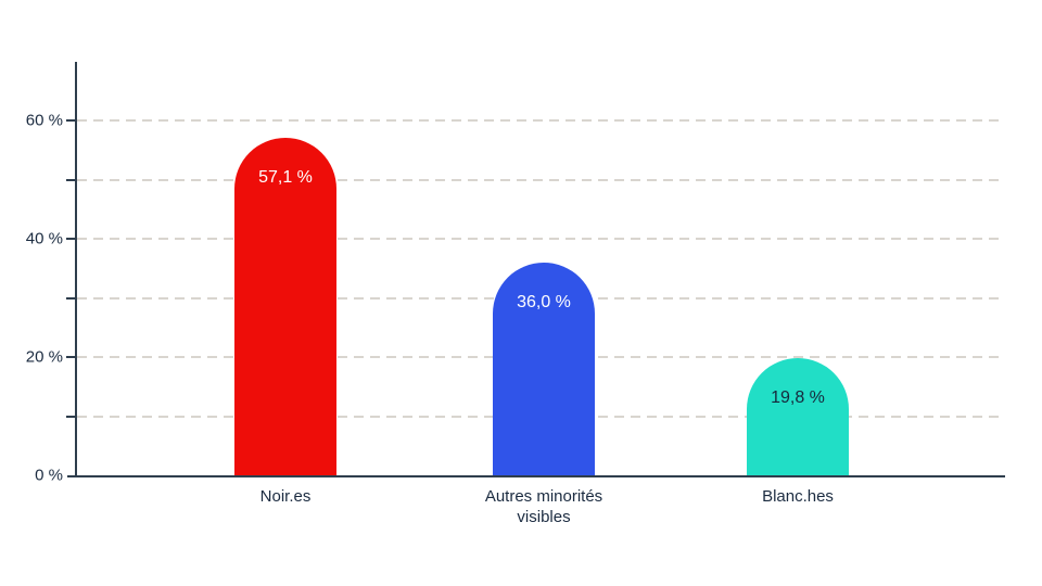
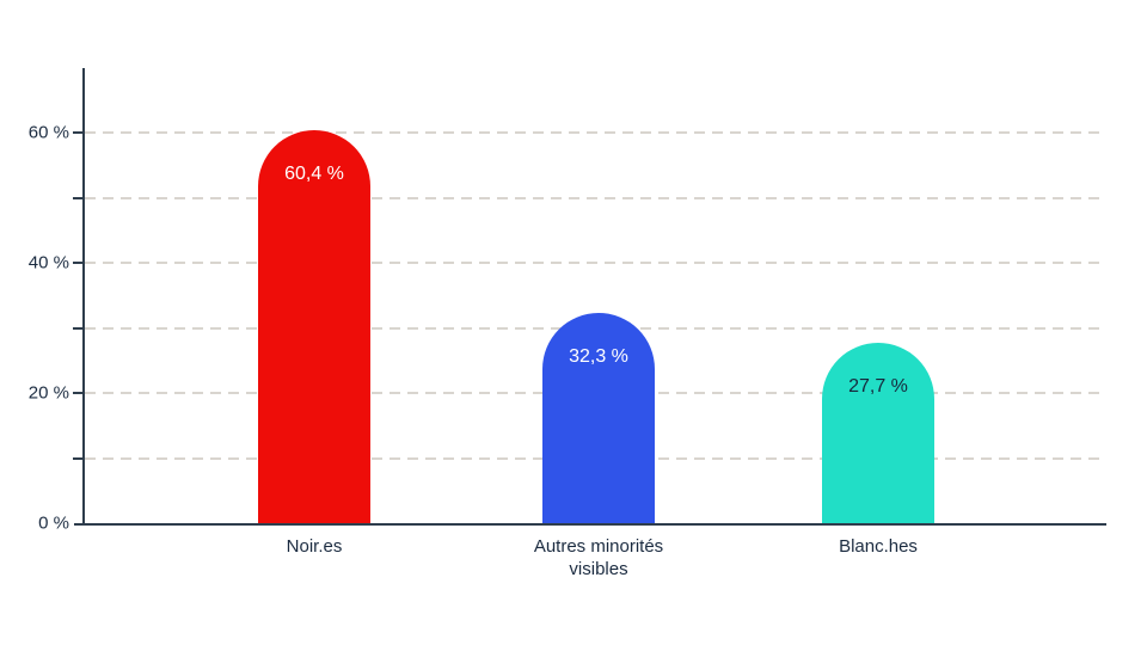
Noir.es: 57,1 -> 60,4
Autres minorités visibles: 36,0 -> 32,3
Blanc.hes: 19,8 -> 27,7
